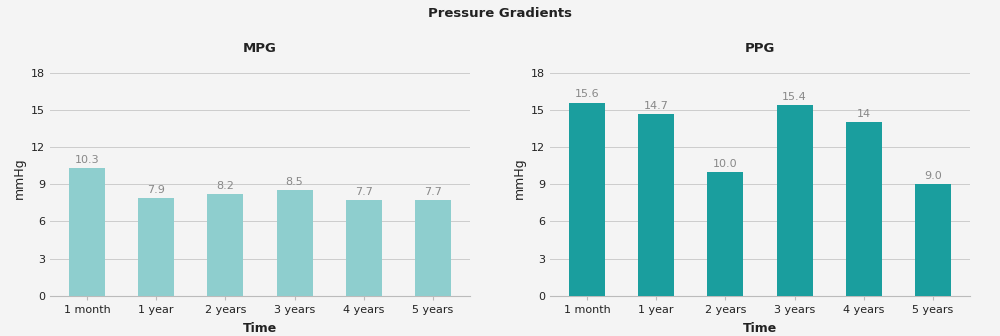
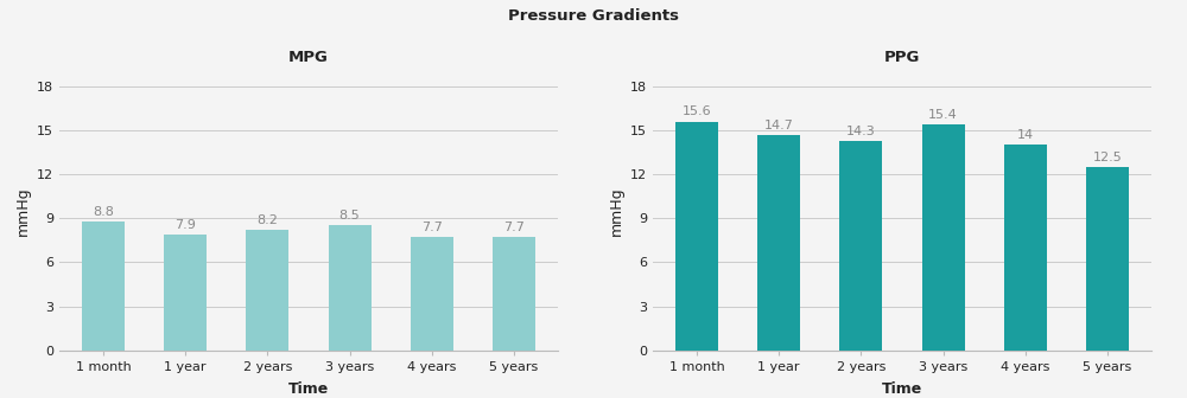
MPG/1 month: 10.3 -> 8.8
PPG/2 years: 10.0 -> 14.3
PPG/5 years: 9.0 -> 12.5
